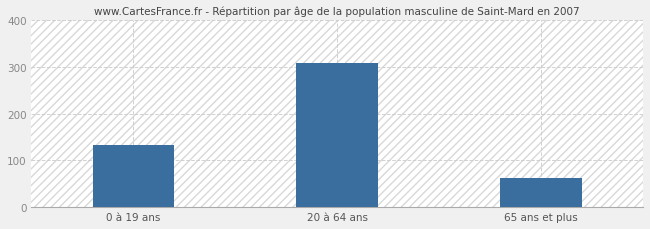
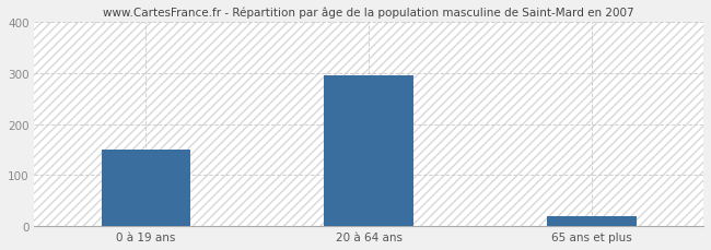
0 à 19 ans: 133 -> 150
20 à 64 ans: 308 -> 295
65 ans et plus: 63 -> 20
